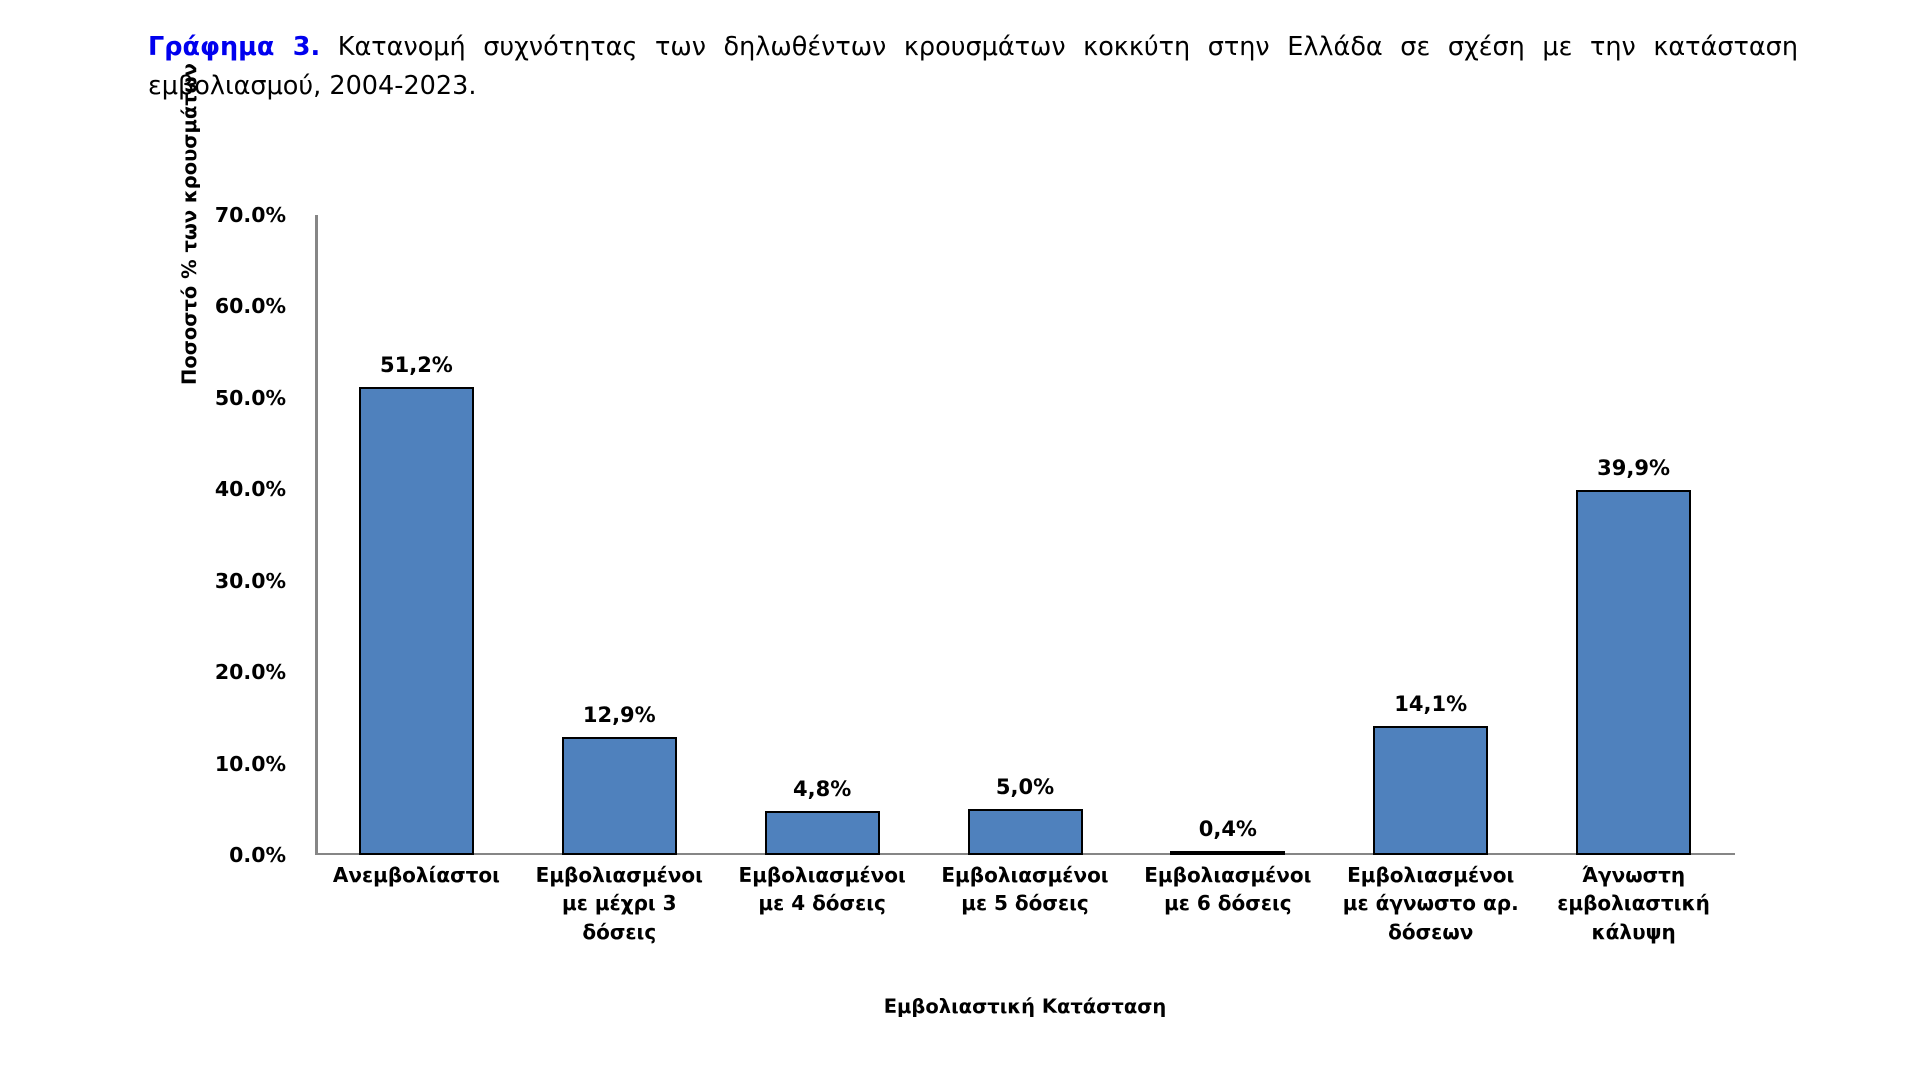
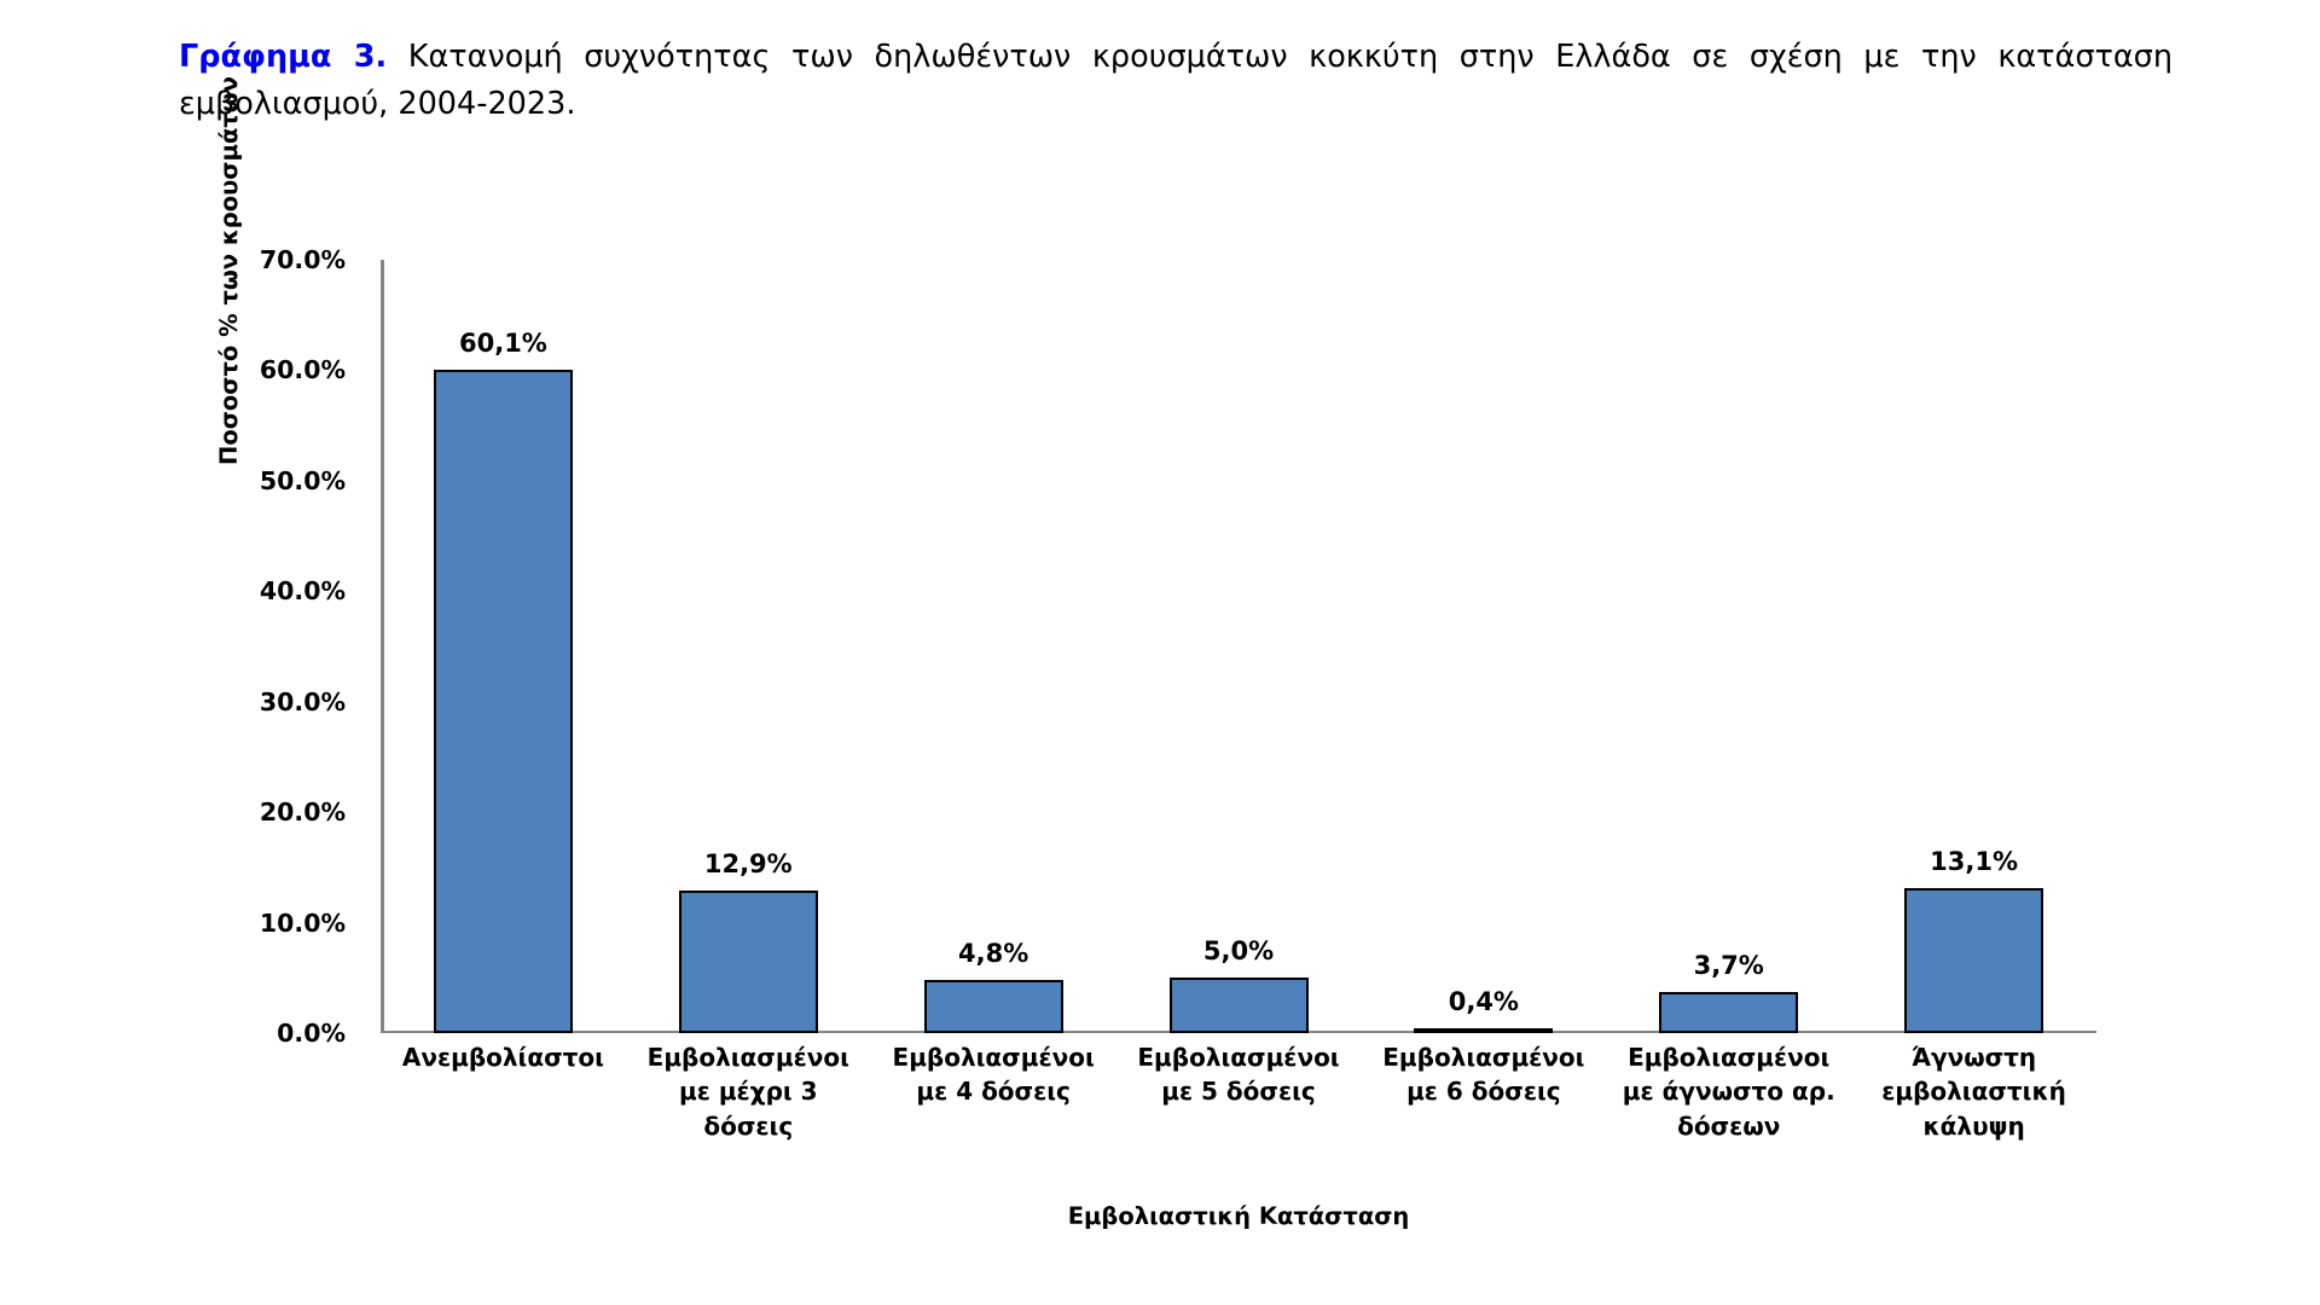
Ανεμβολίαστοι: 51,2% -> 60,1%
Εμβολιασμένοι με άγνωστο αρ. δόσεων: 14,1% -> 3,7%
Άγνωστη εμβολιαστική κάλυψη: 39,9% -> 13,1%
